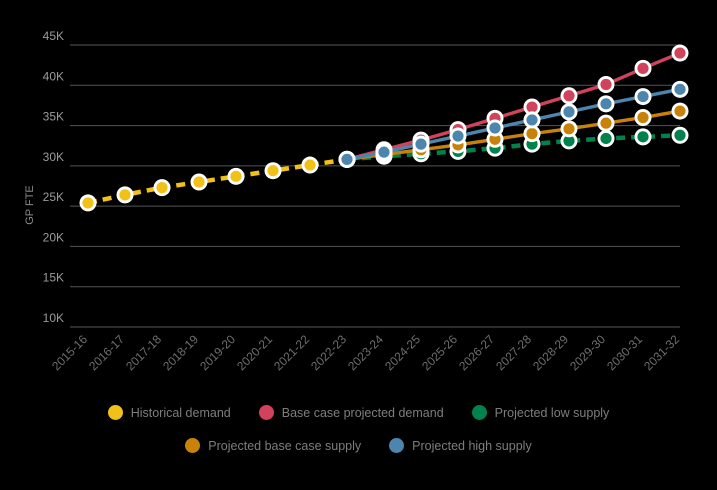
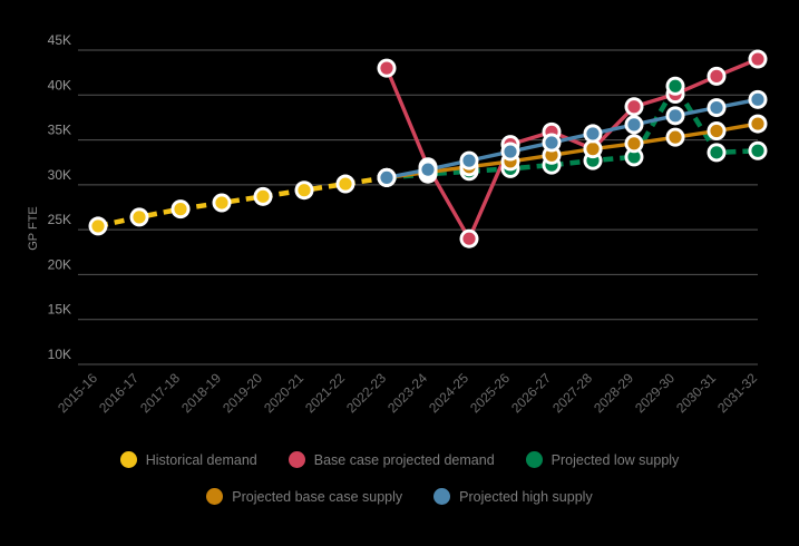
Base case projected demand/2022-23: 31K -> 43K
Base case projected demand/2024-25: 33K -> 24K
Base case projected demand/2027-28: 37K -> 34K
Projected low supply/2029-30: 33K -> 41K
